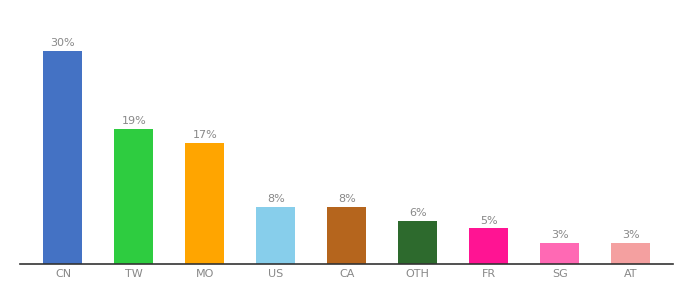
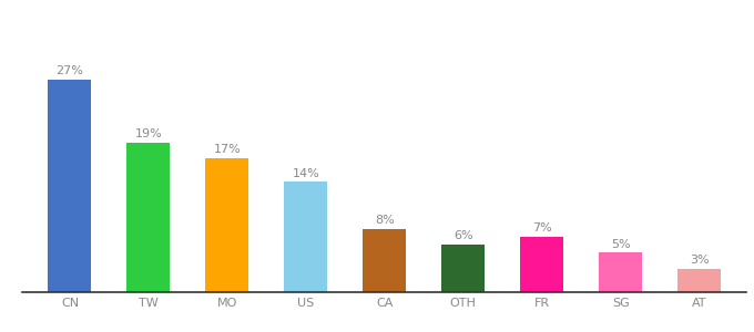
CN: 30% -> 27%
US: 8% -> 14%
FR: 5% -> 7%
SG: 3% -> 5%
